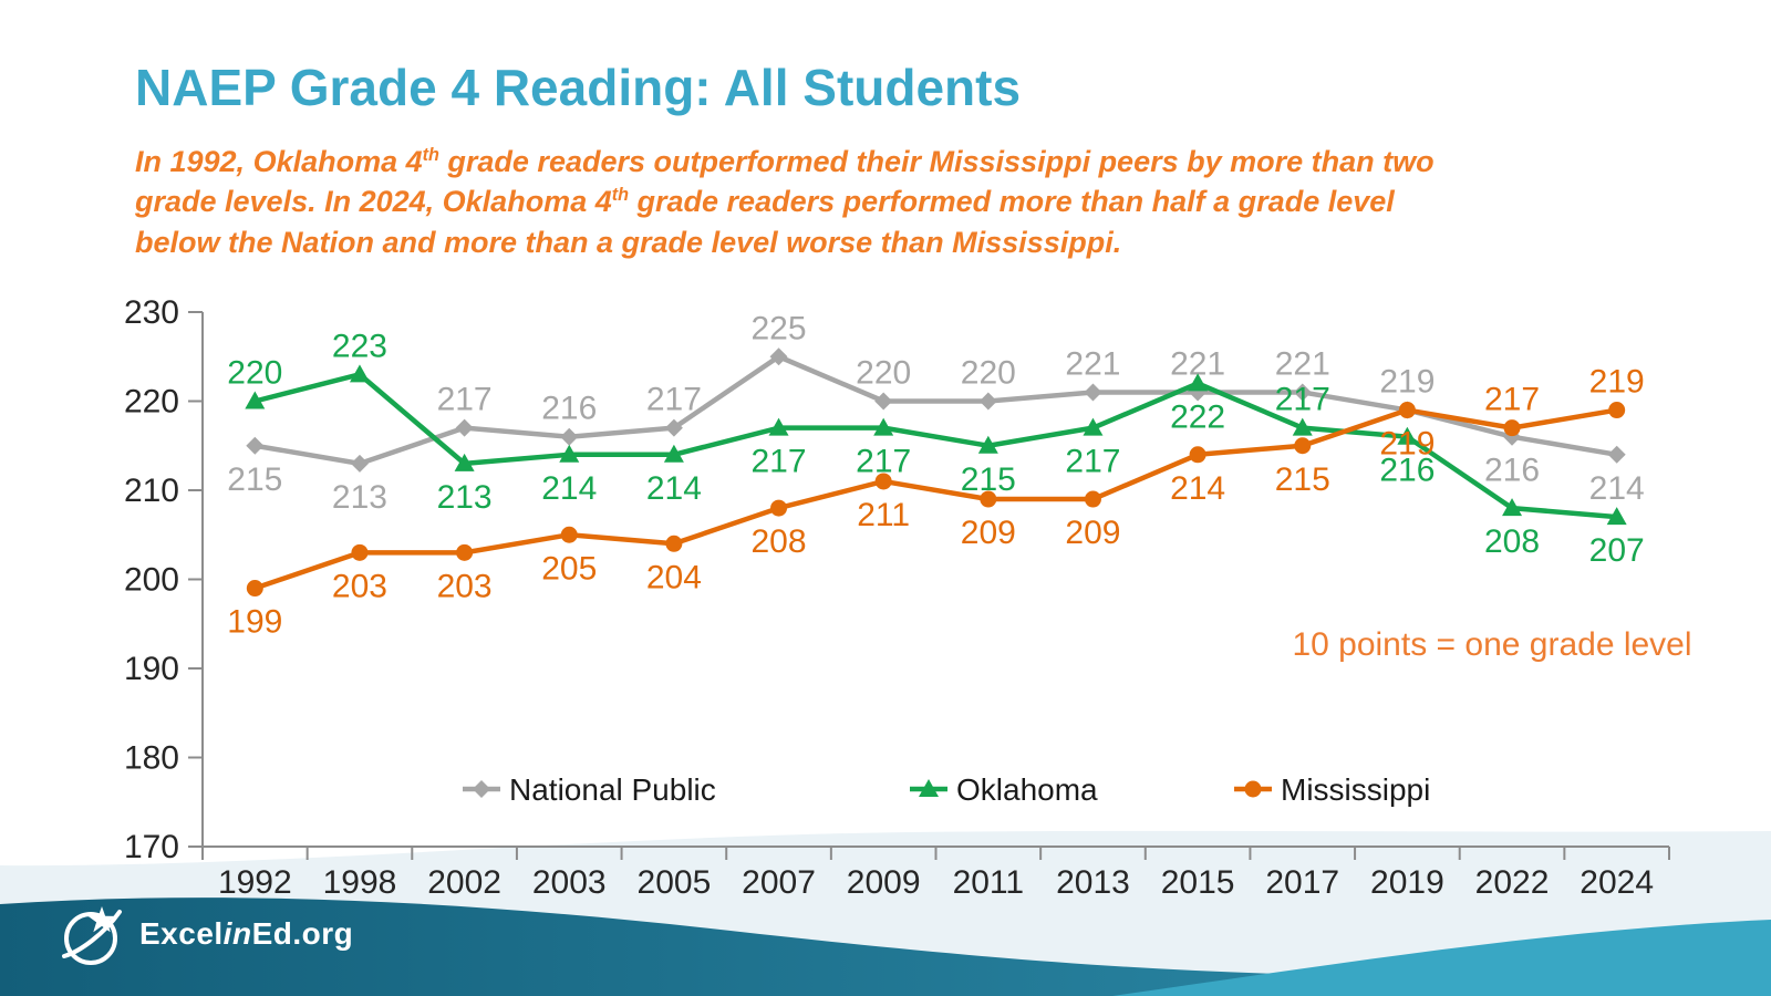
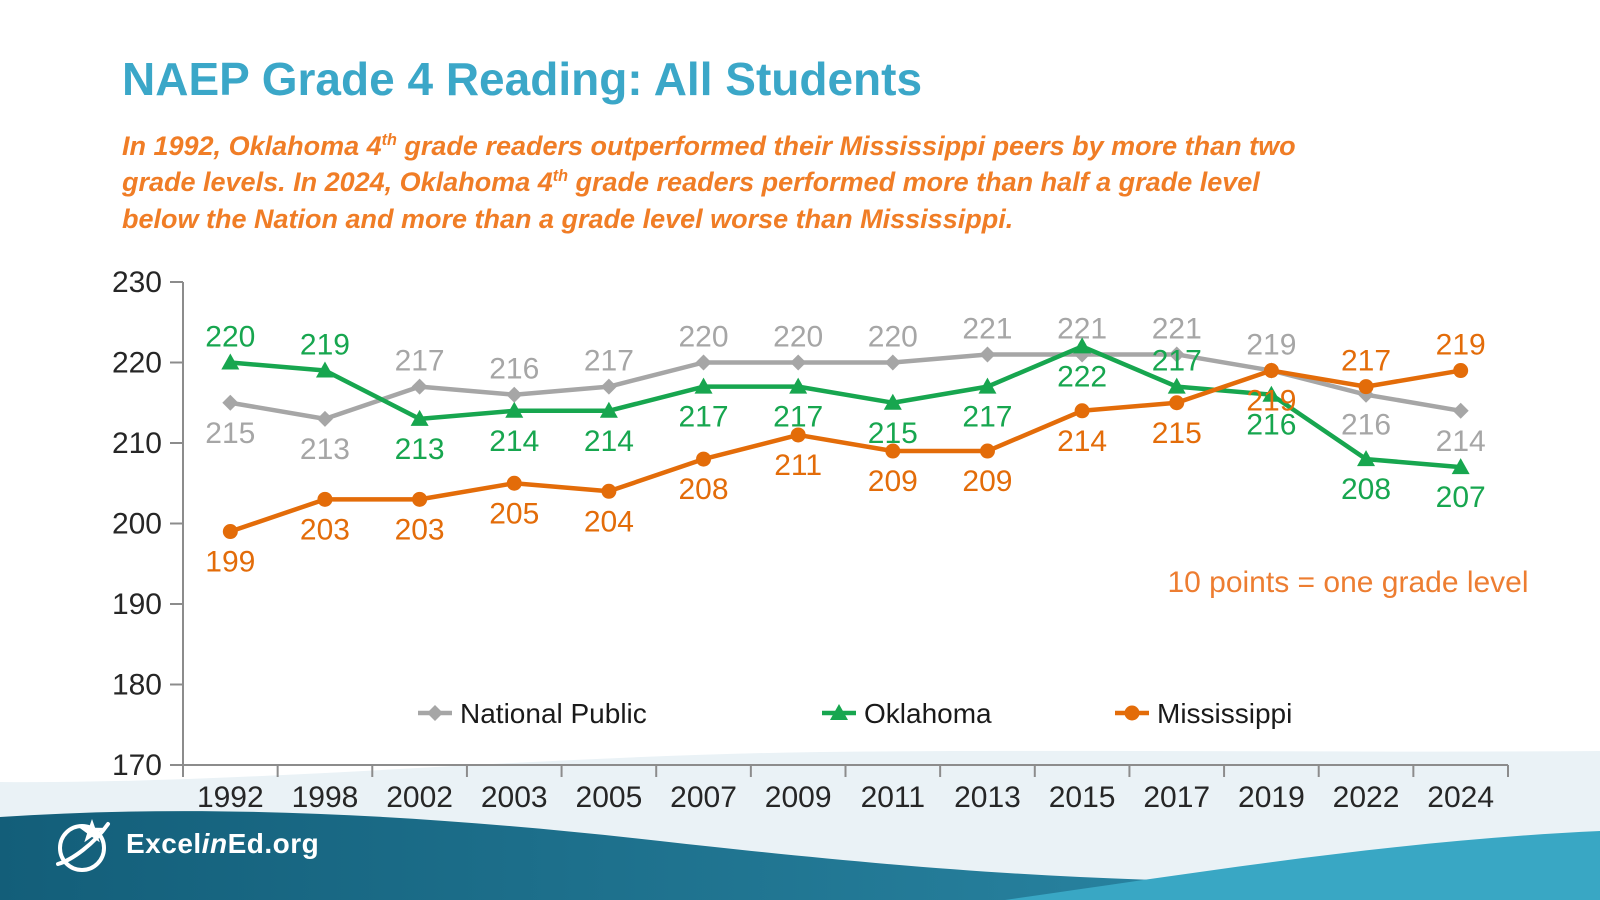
Oklahoma/1998: 223 -> 219
National Public/2007: 225 -> 220
